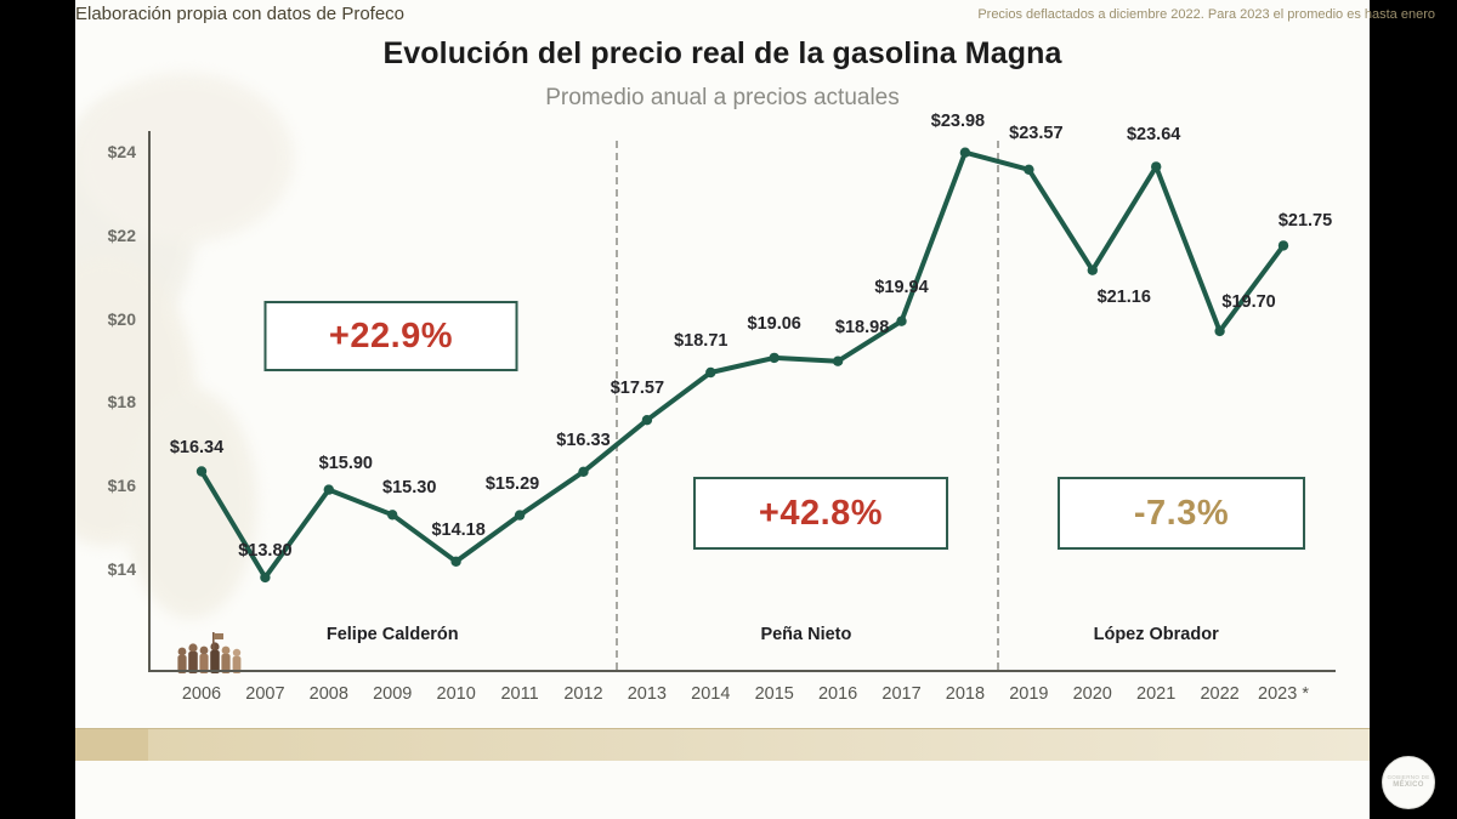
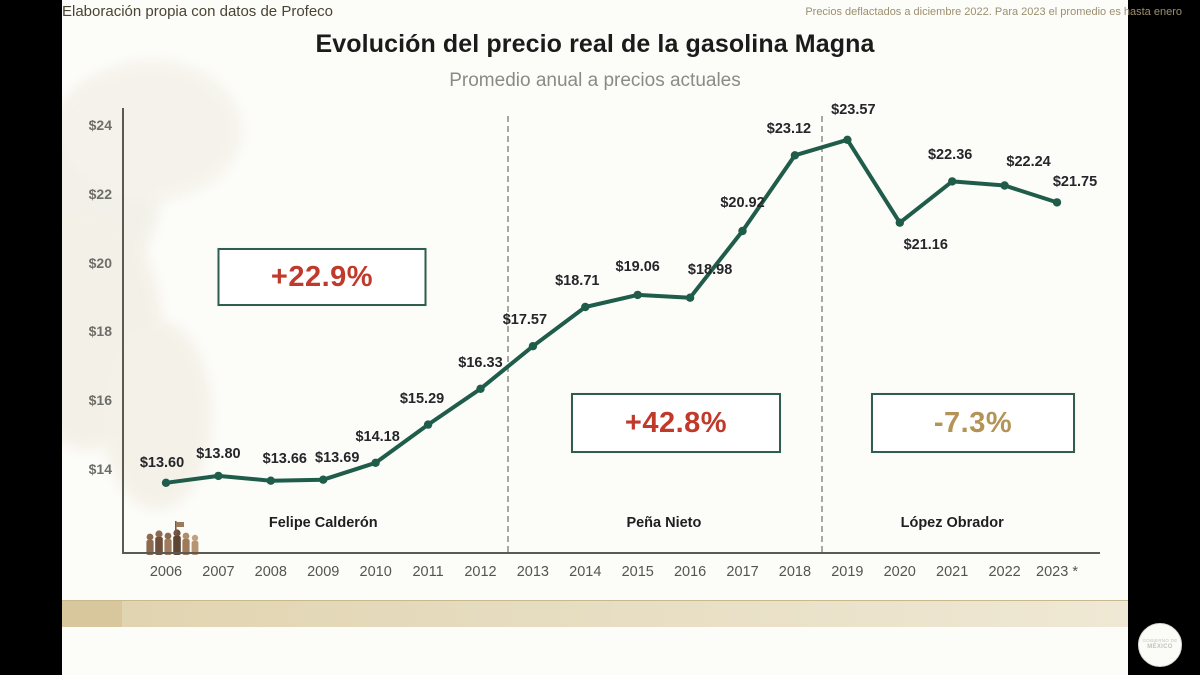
2006: $16.34 -> $13.60
2008: $15.90 -> $13.66
2009: $15.30 -> $13.69
2017: $19.94 -> $20.92
2018: $23.98 -> $23.12
2021: $23.64 -> $22.36
2022: $19.70 -> $22.24
